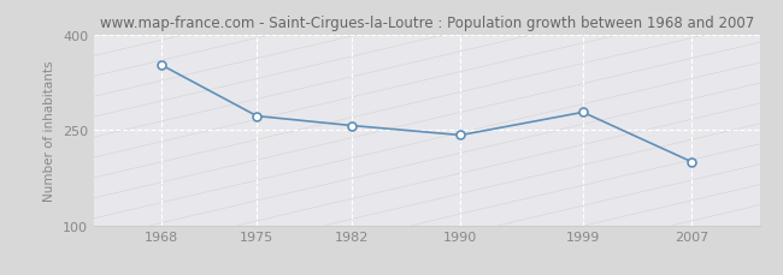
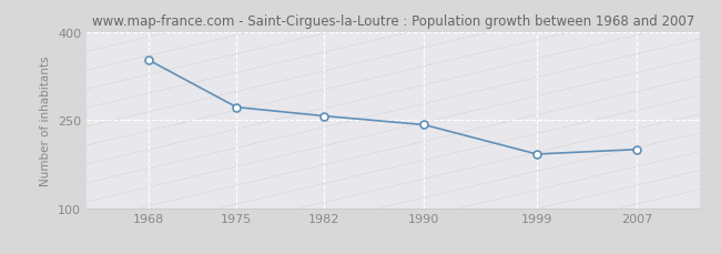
1999: 278 -> 192
